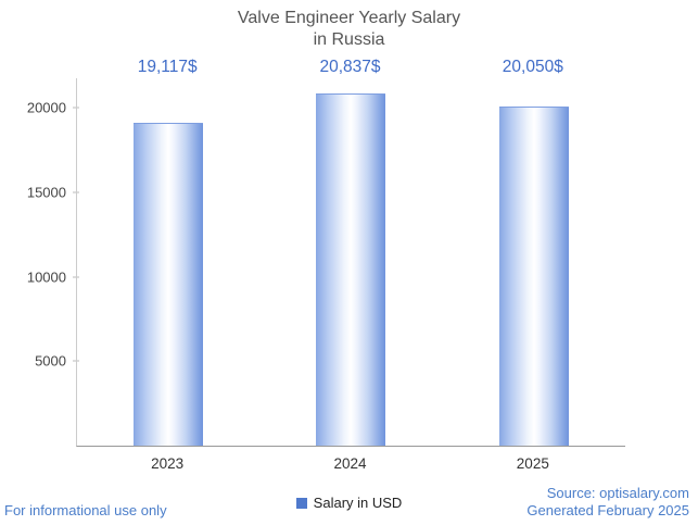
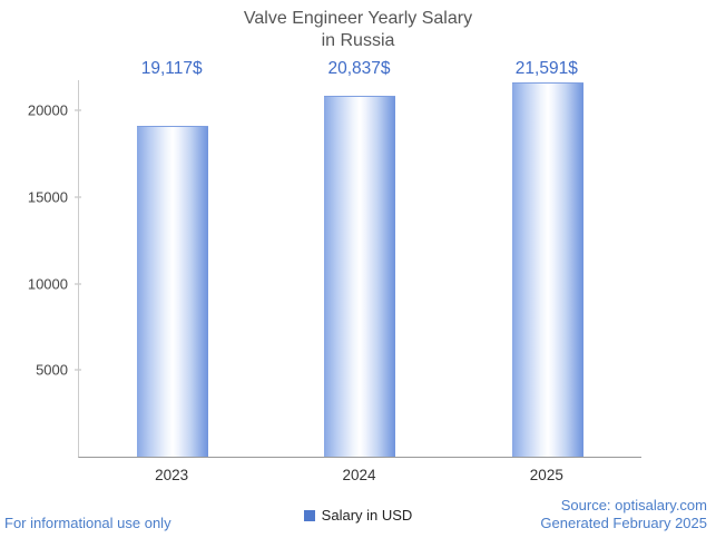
2025: 20,050 -> 21,591
